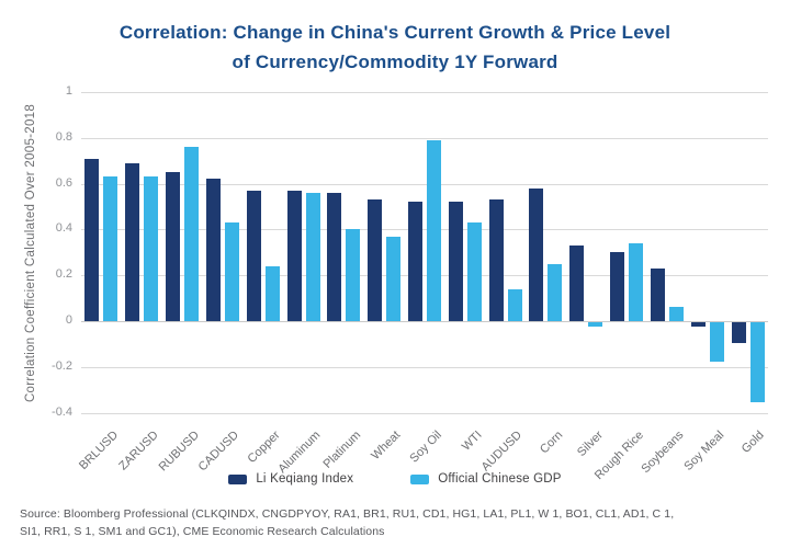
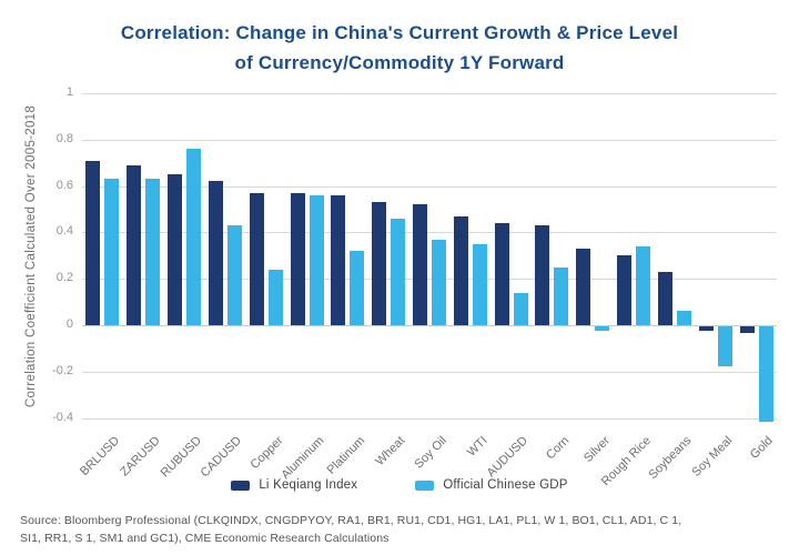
Official Chinese GDP/Platinum: 0.40 -> 0.32
Official Chinese GDP/Wheat: 0.37 -> 0.46
Official Chinese GDP/Soy Oil: 0.79 -> 0.37
Li Keqiang Index/WTI: 0.52 -> 0.47
Official Chinese GDP/WTI: 0.43 -> 0.35
Li Keqiang Index/AUDUSD: 0.53 -> 0.44
Li Keqiang Index/Corn: 0.58 -> 0.43
Li Keqiang Index/Gold: -0.09 -> -0.03
Official Chinese GDP/Gold: -0.35 -> -0.41
